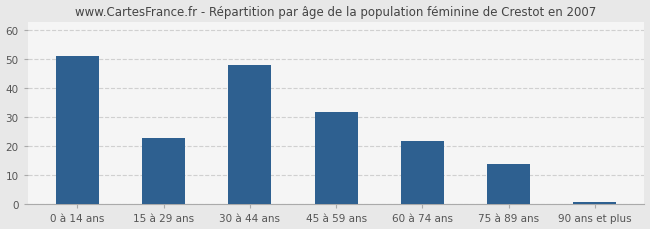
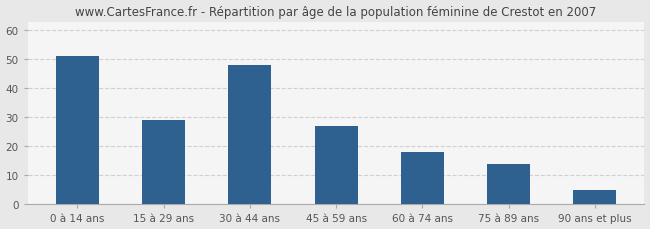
15 à 29 ans: 23 -> 29
45 à 59 ans: 32 -> 27
60 à 74 ans: 22 -> 18
90 ans et plus: 1 -> 5
